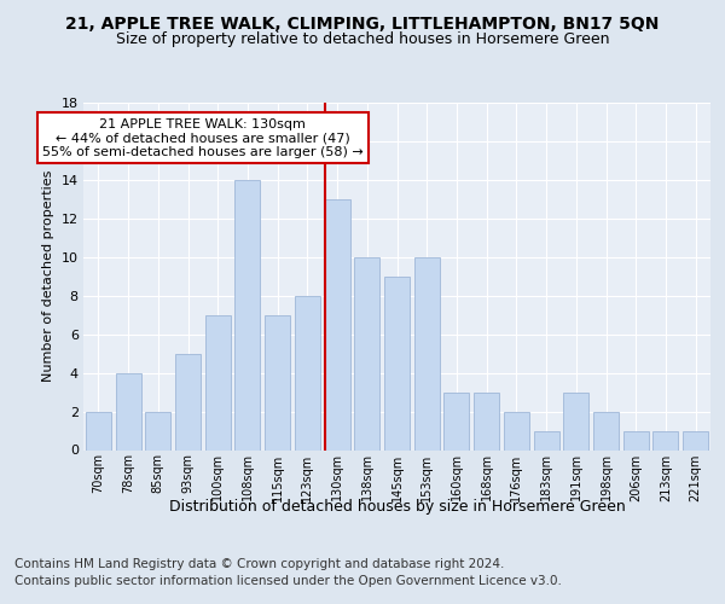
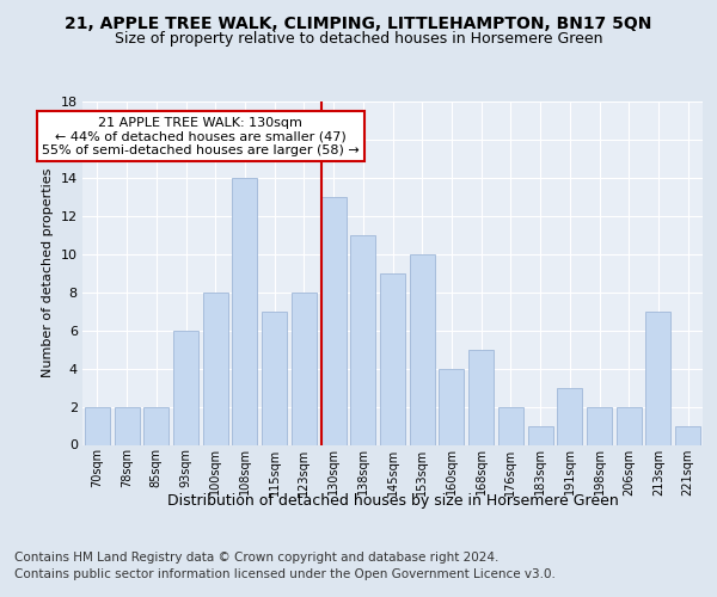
78sqm: 4 -> 2
93sqm: 5 -> 6
100sqm: 7 -> 8
138sqm: 10 -> 11
160sqm: 3 -> 4
168sqm: 3 -> 5
206sqm: 1 -> 2
213sqm: 1 -> 7
